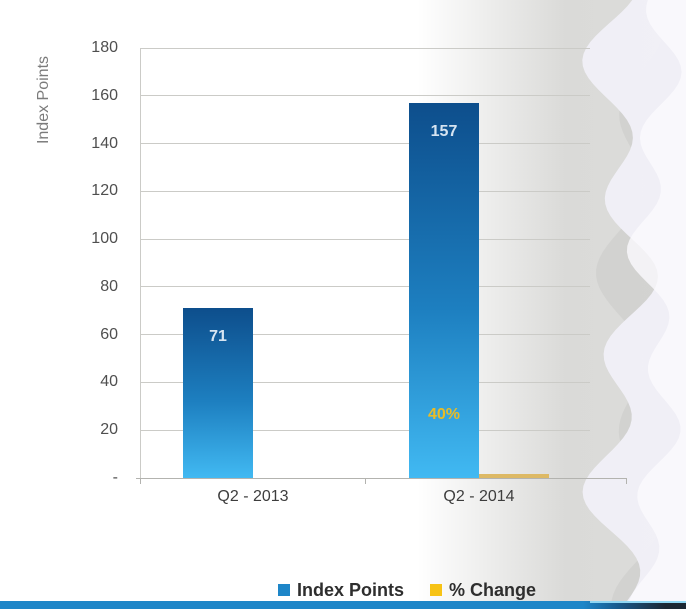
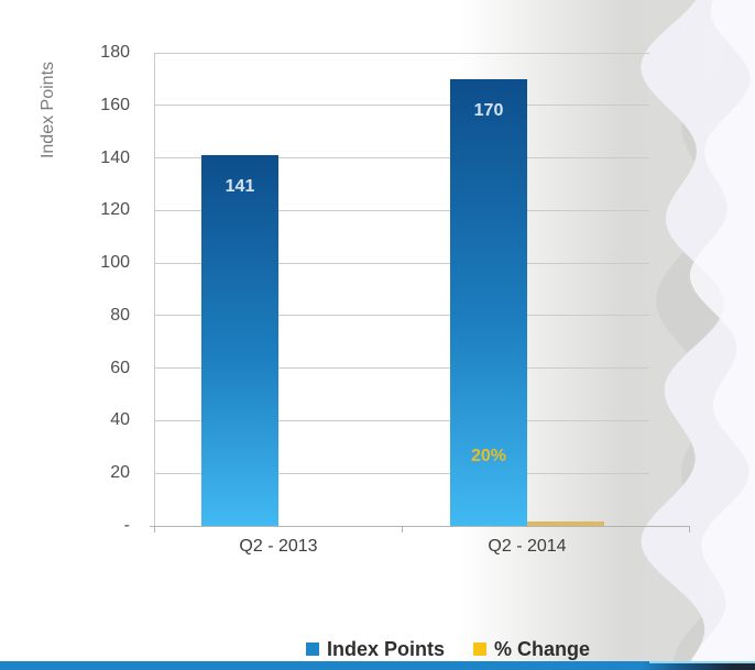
Index Points/Q2 - 2013: 71 -> 141
Index Points/Q2 - 2014: 157 -> 170
% Change/Q2 - 2014: 40% -> 20%
